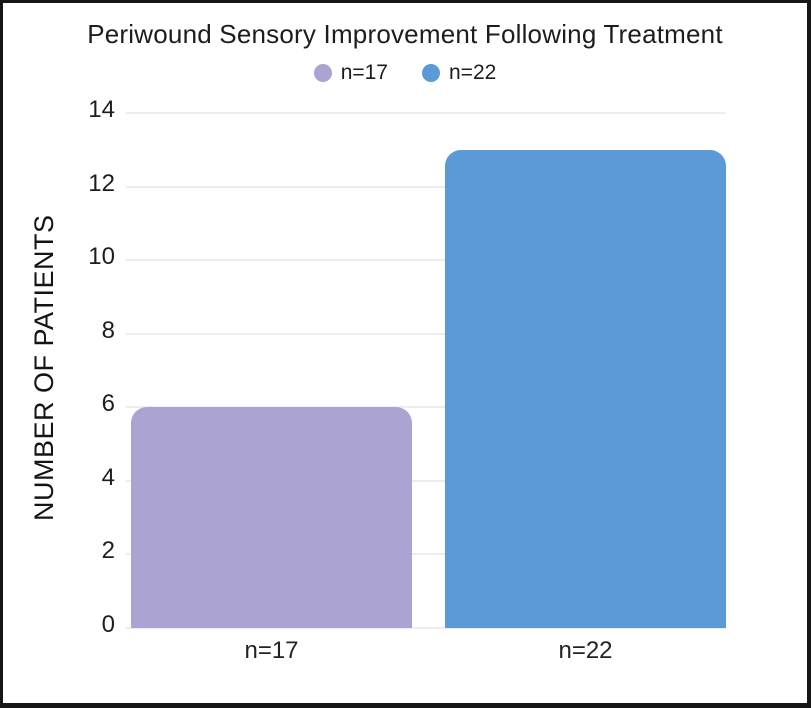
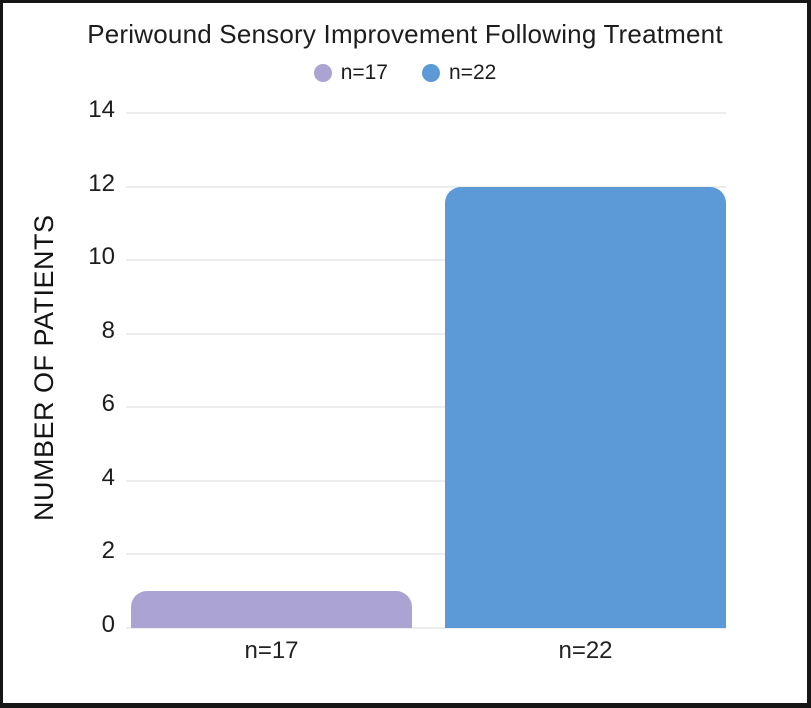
n=17: 6 -> 1
n=22: 13 -> 12
